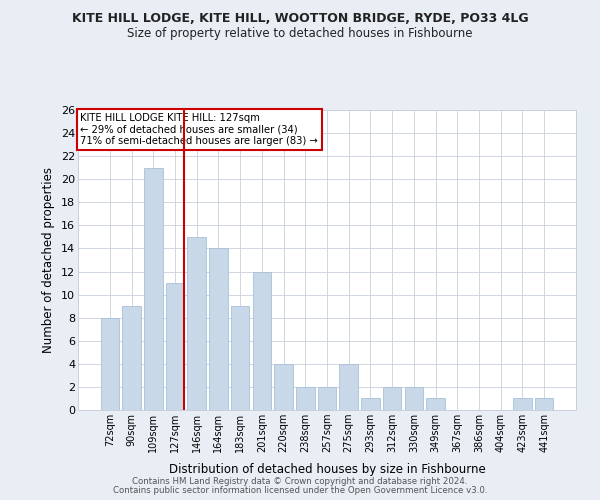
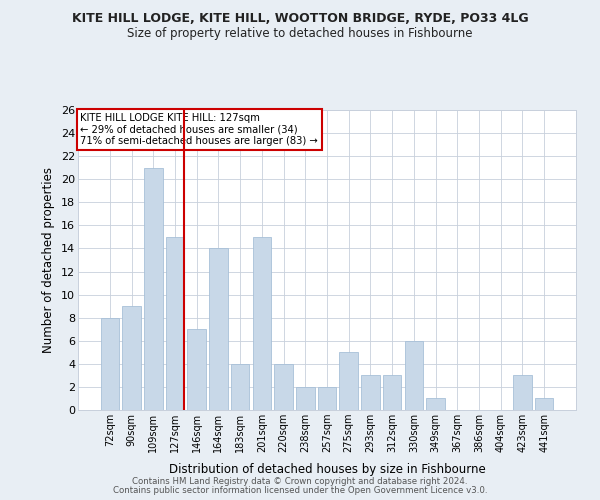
127sqm: 11 -> 15
146sqm: 15 -> 7
183sqm: 9 -> 4
201sqm: 12 -> 15
275sqm: 4 -> 5
293sqm: 1 -> 3
312sqm: 2 -> 3
330sqm: 2 -> 6
423sqm: 1 -> 3
